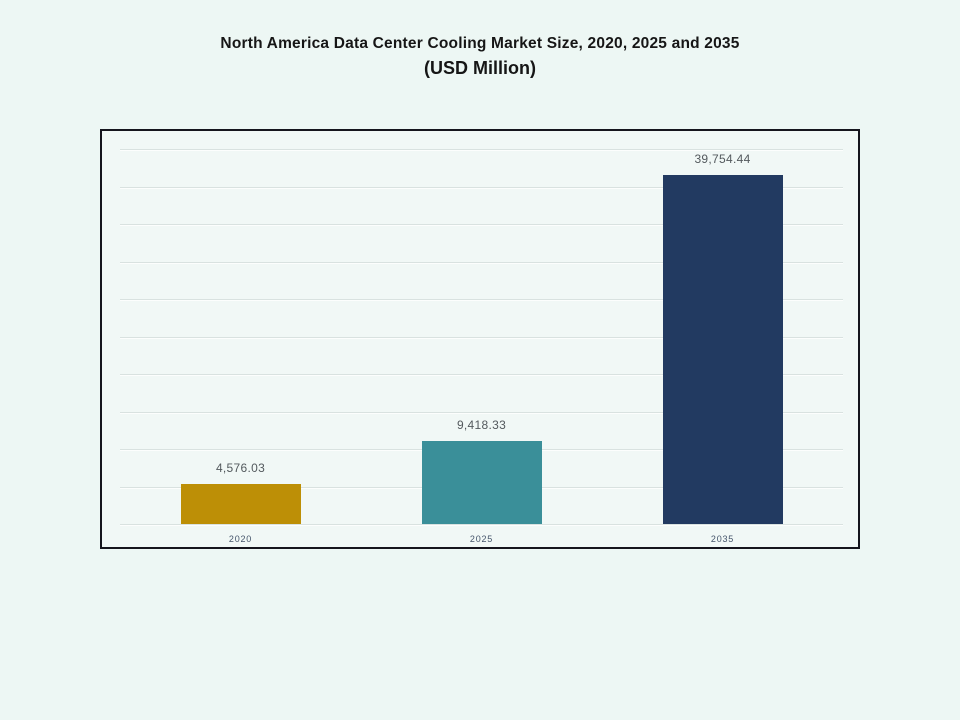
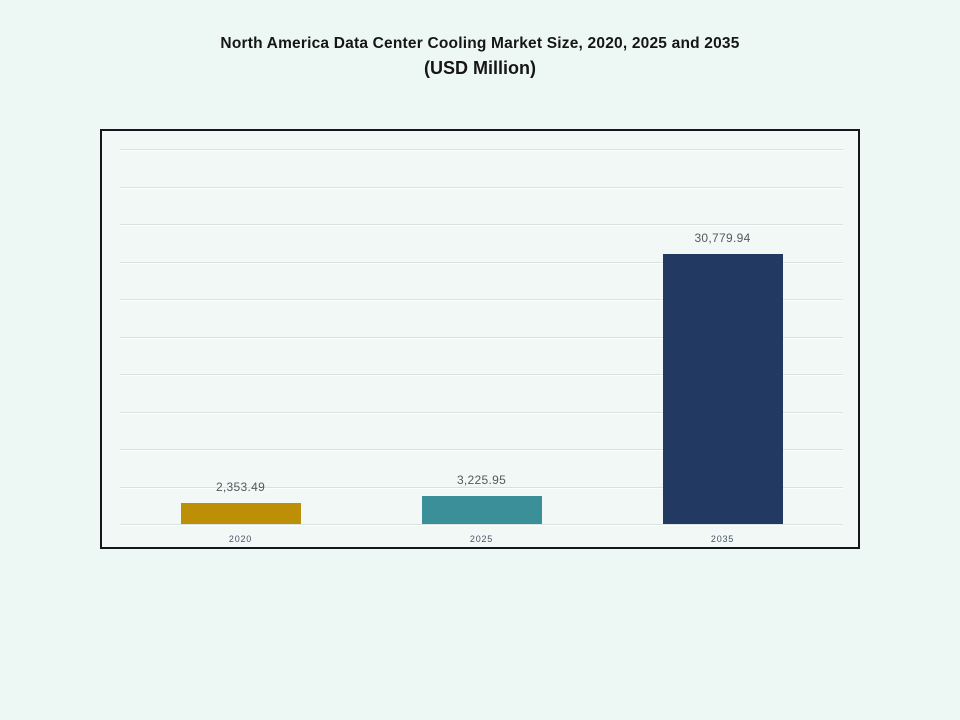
2020: 4,576.03 -> 2,353.49
2025: 9,418.33 -> 3,225.95
2035: 39,754.44 -> 30,779.94
